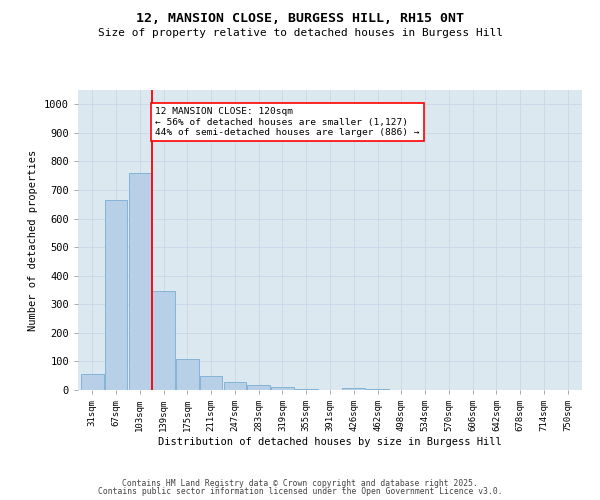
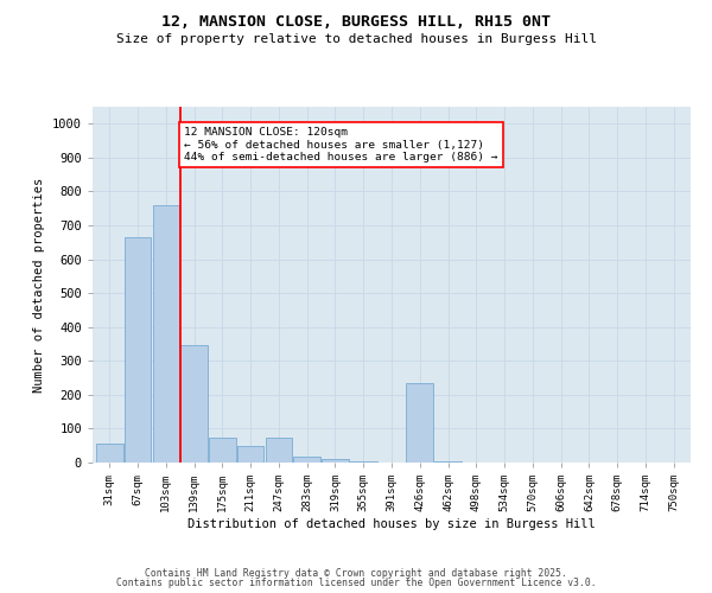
175sqm: 110 -> 75
247sqm: 28 -> 75
426sqm: 7 -> 235
